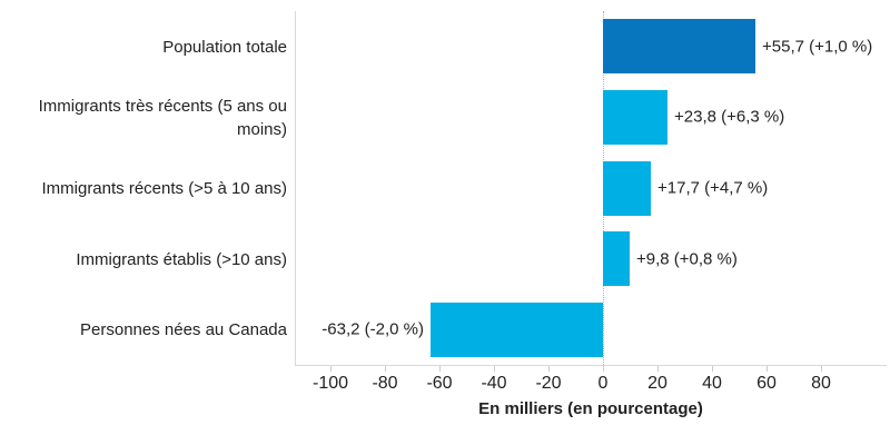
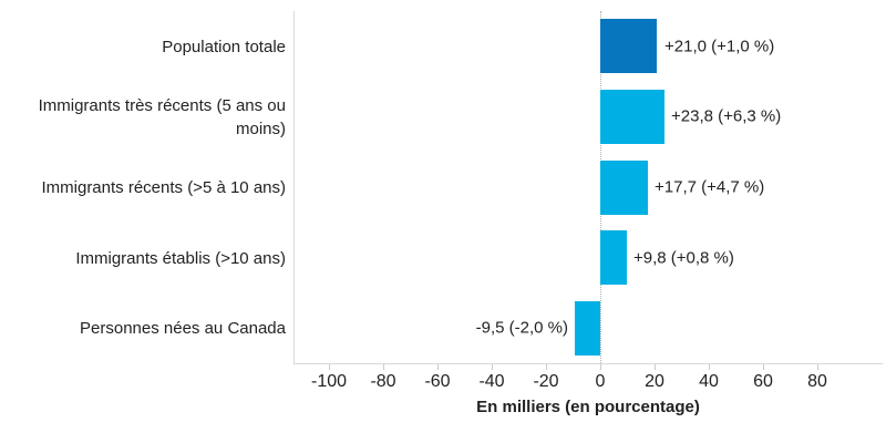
Population totale: +55,7 -> +21,0
Personnes nées au Canada: -63,2 -> -9,5
